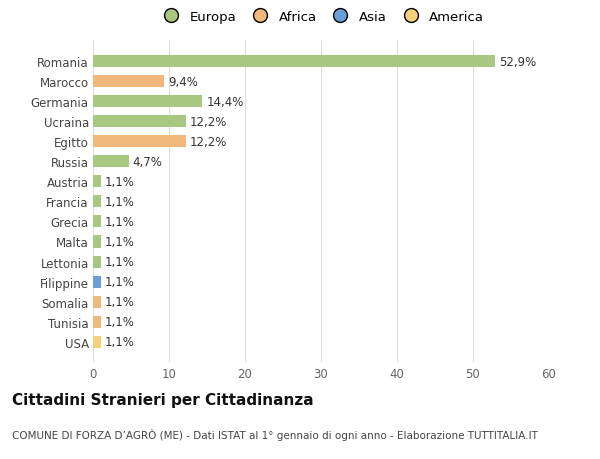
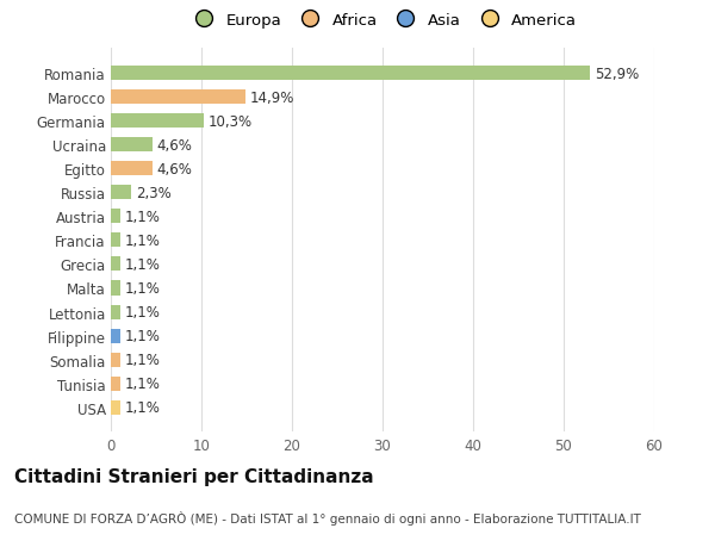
Marocco: 9,4% -> 14,9%
Germania: 14,4% -> 10,3%
Ucraina: 12,2% -> 4,6%
Egitto: 12,2% -> 4,6%
Russia: 4,7% -> 2,3%
